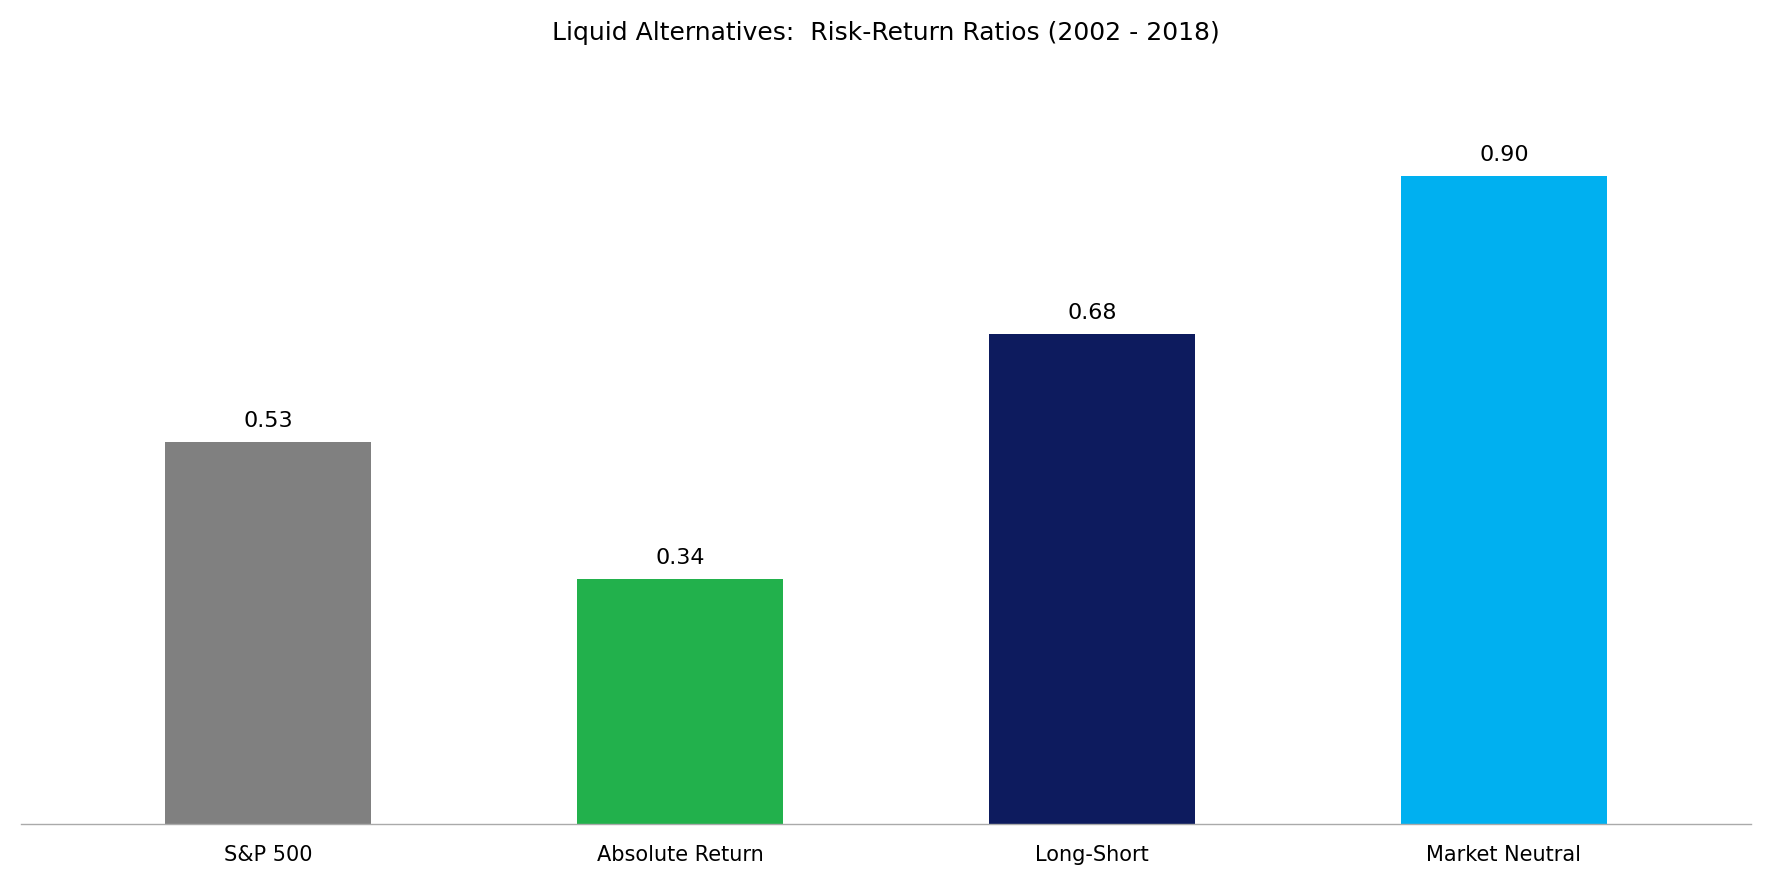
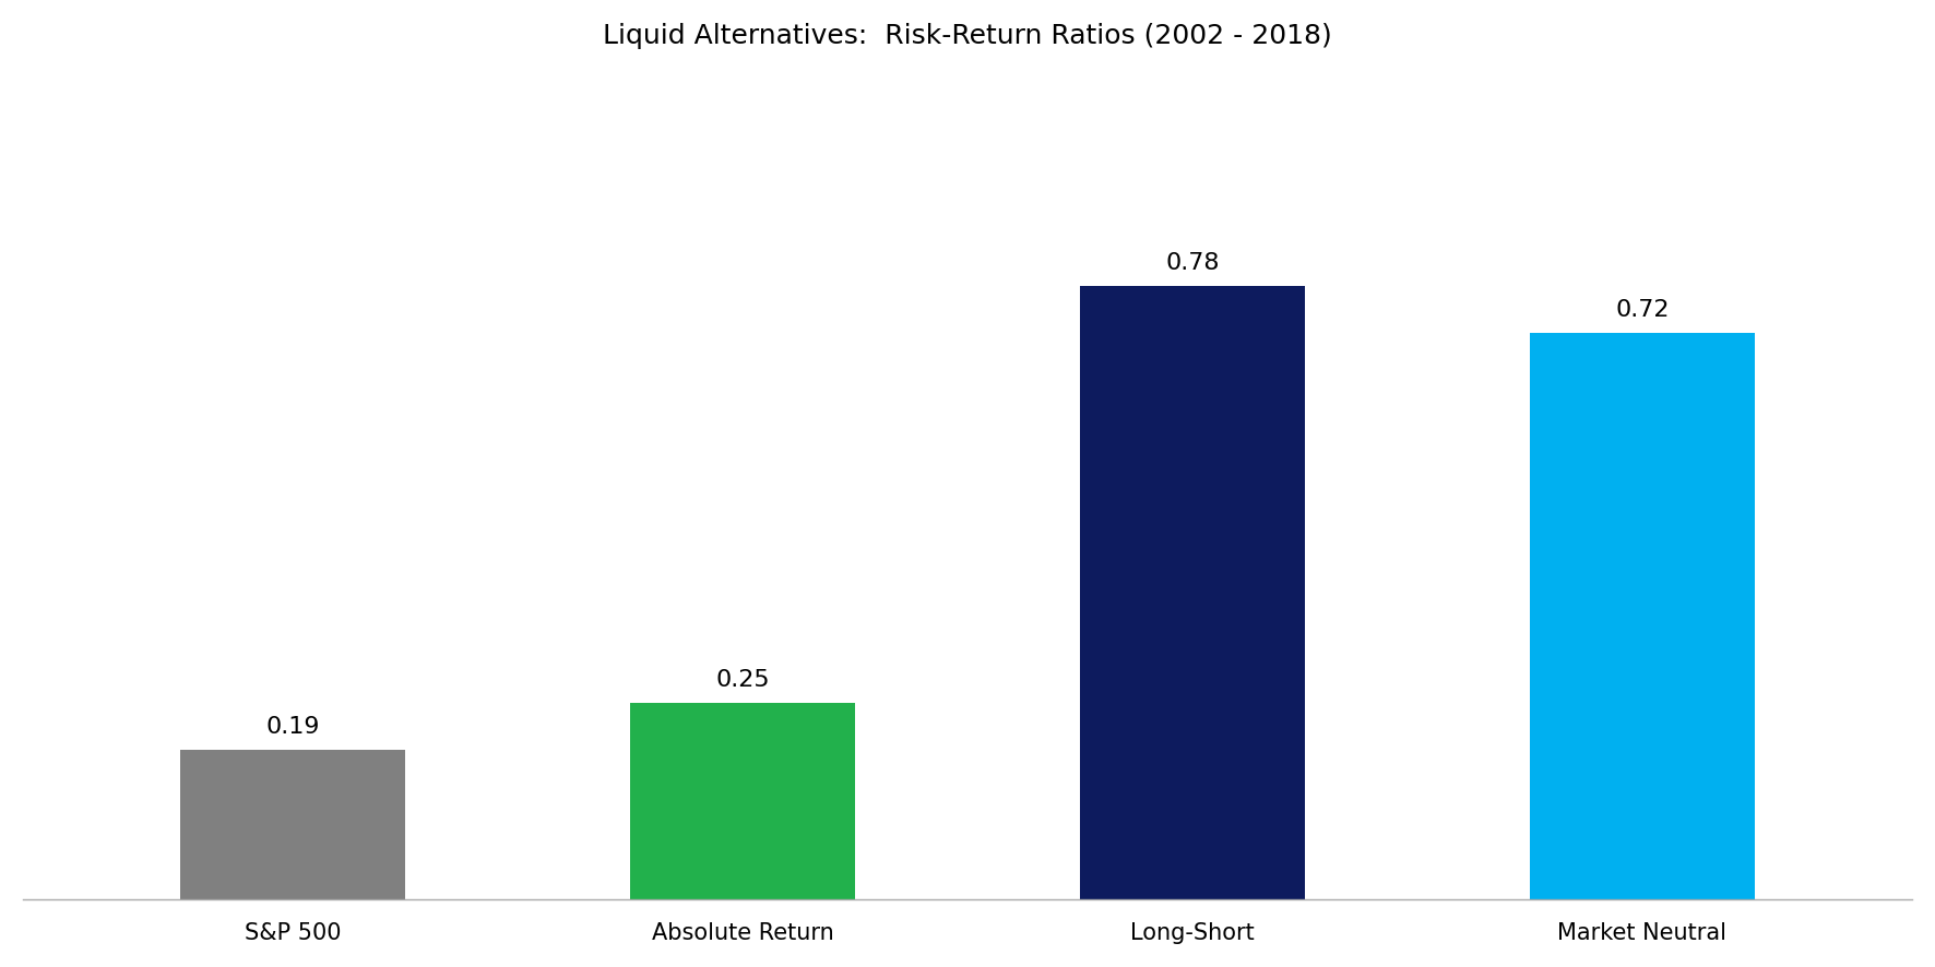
S&P 500: 0.53 -> 0.19
Absolute Return: 0.34 -> 0.25
Long-Short: 0.68 -> 0.78
Market Neutral: 0.90 -> 0.72
